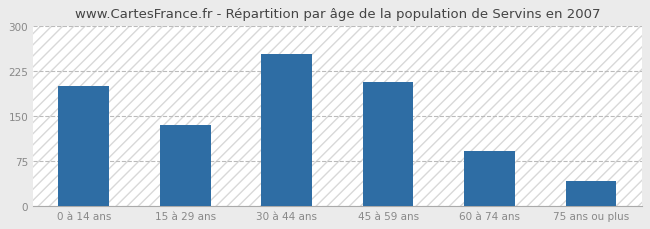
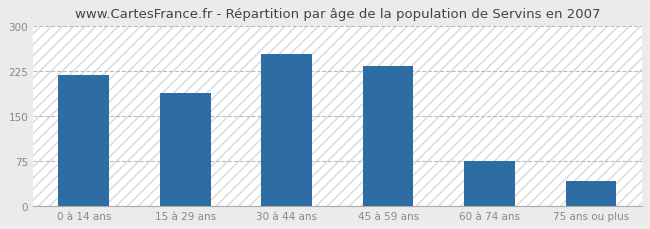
0 à 14 ans: 200 -> 218
15 à 29 ans: 134 -> 188
45 à 59 ans: 206 -> 232
60 à 74 ans: 92 -> 75
